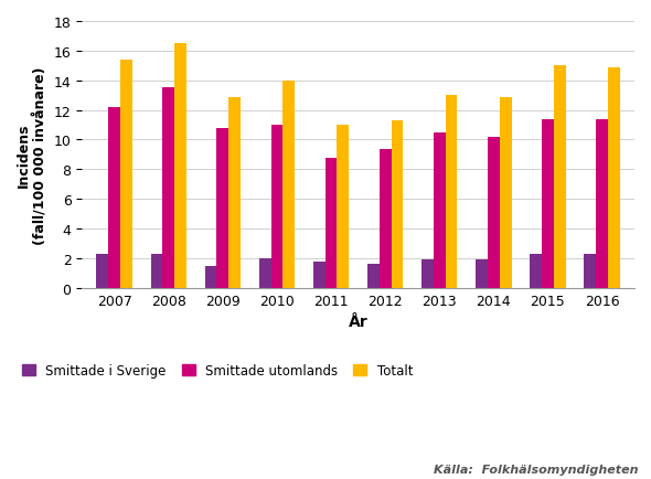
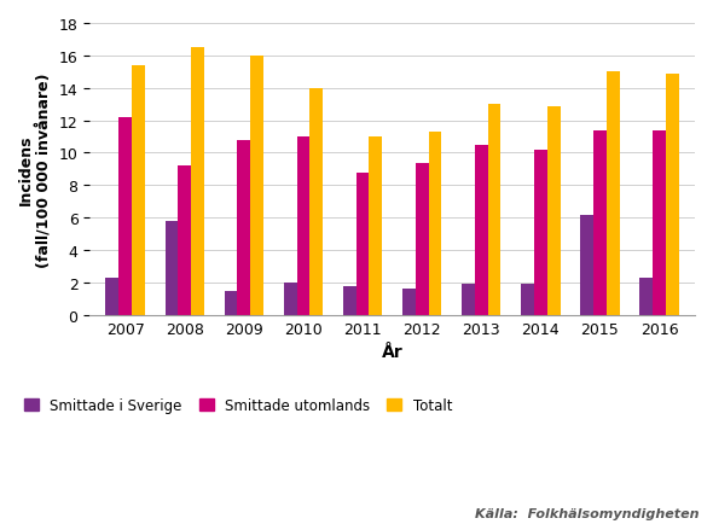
Smittade i Sverige/2008: 2.3 -> 5.8
Smittade utomlands/2008: 13.5 -> 9.2
Totalt/2009: 12.9 -> 16.0
Smittade i Sverige/2015: 2.3 -> 6.2
